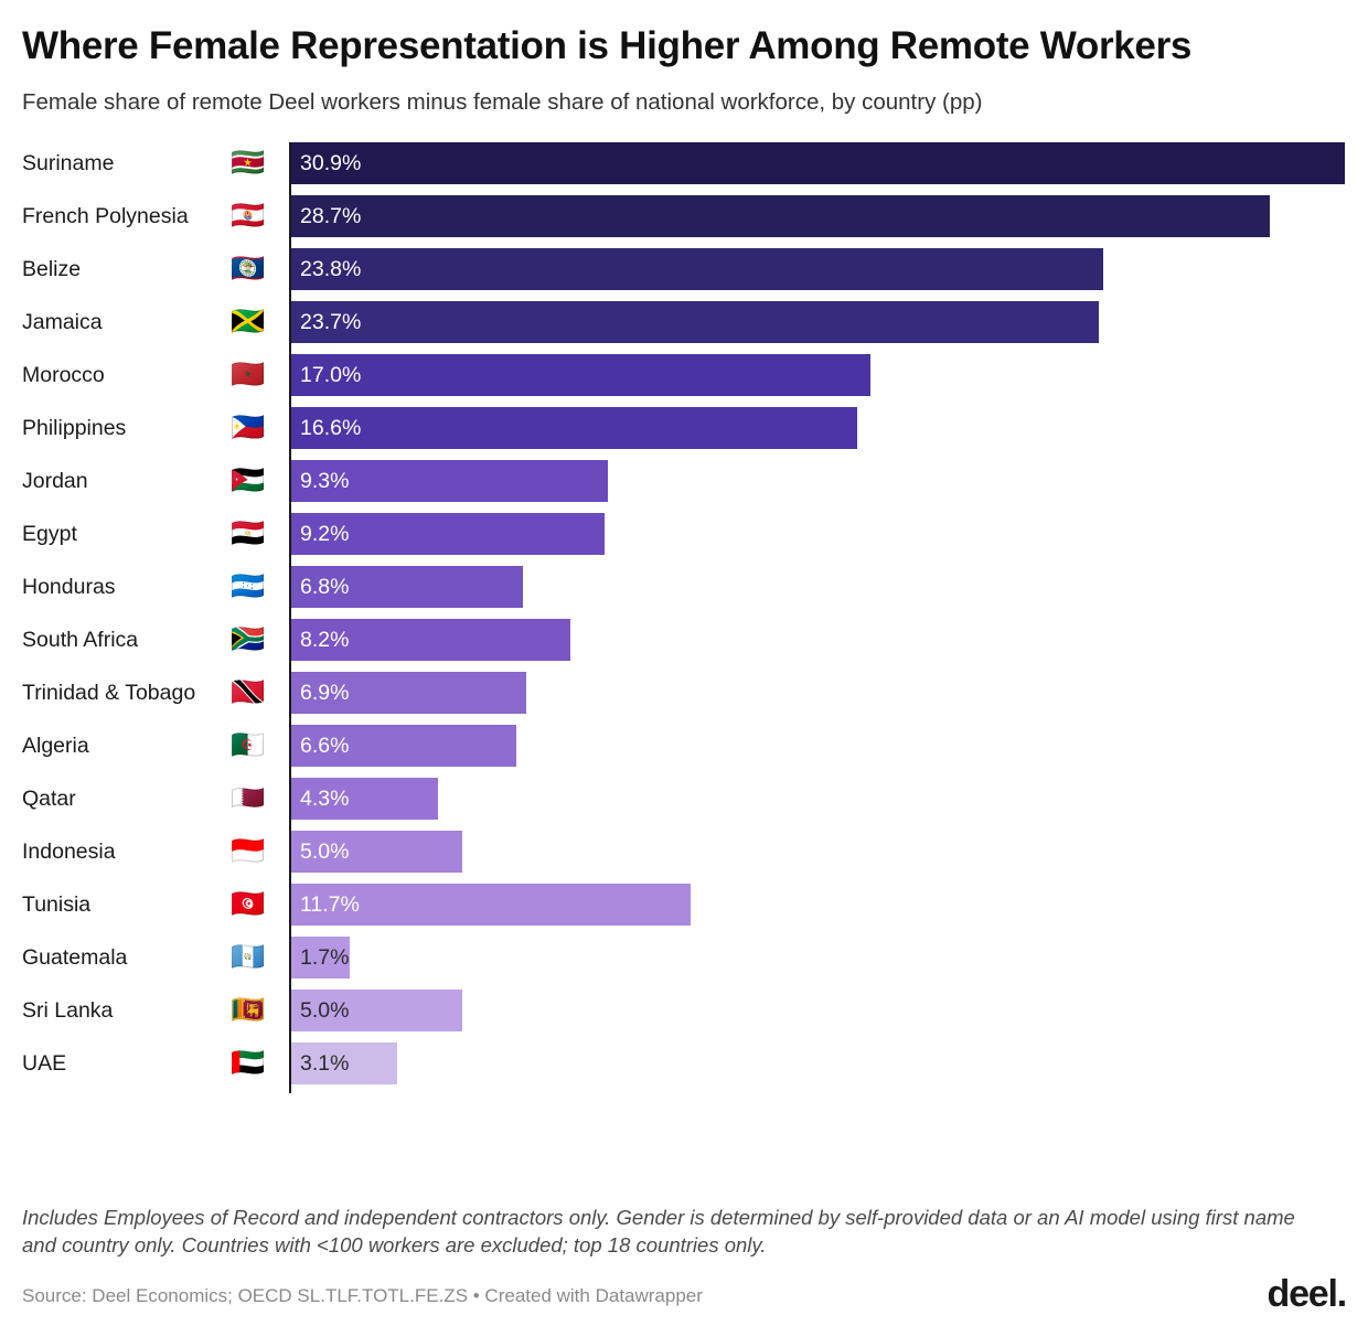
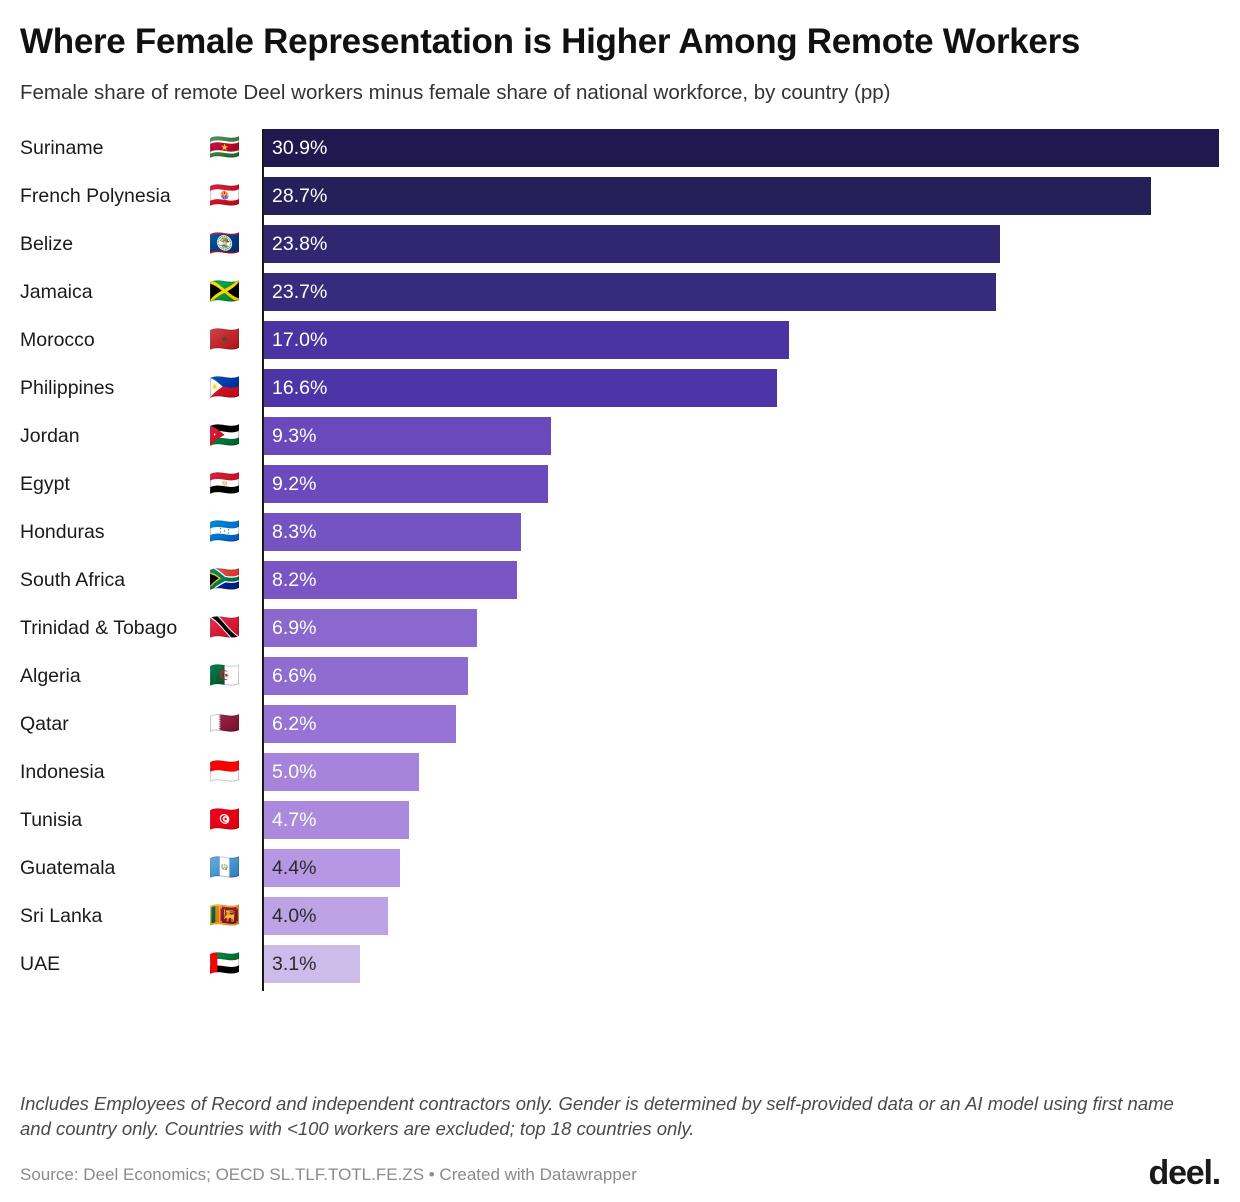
Honduras: 6.8% -> 8.3%
Qatar: 4.3% -> 6.2%
Tunisia: 11.7% -> 4.7%
Guatemala: 1.7% -> 4.4%
Sri Lanka: 5.0% -> 4.0%
